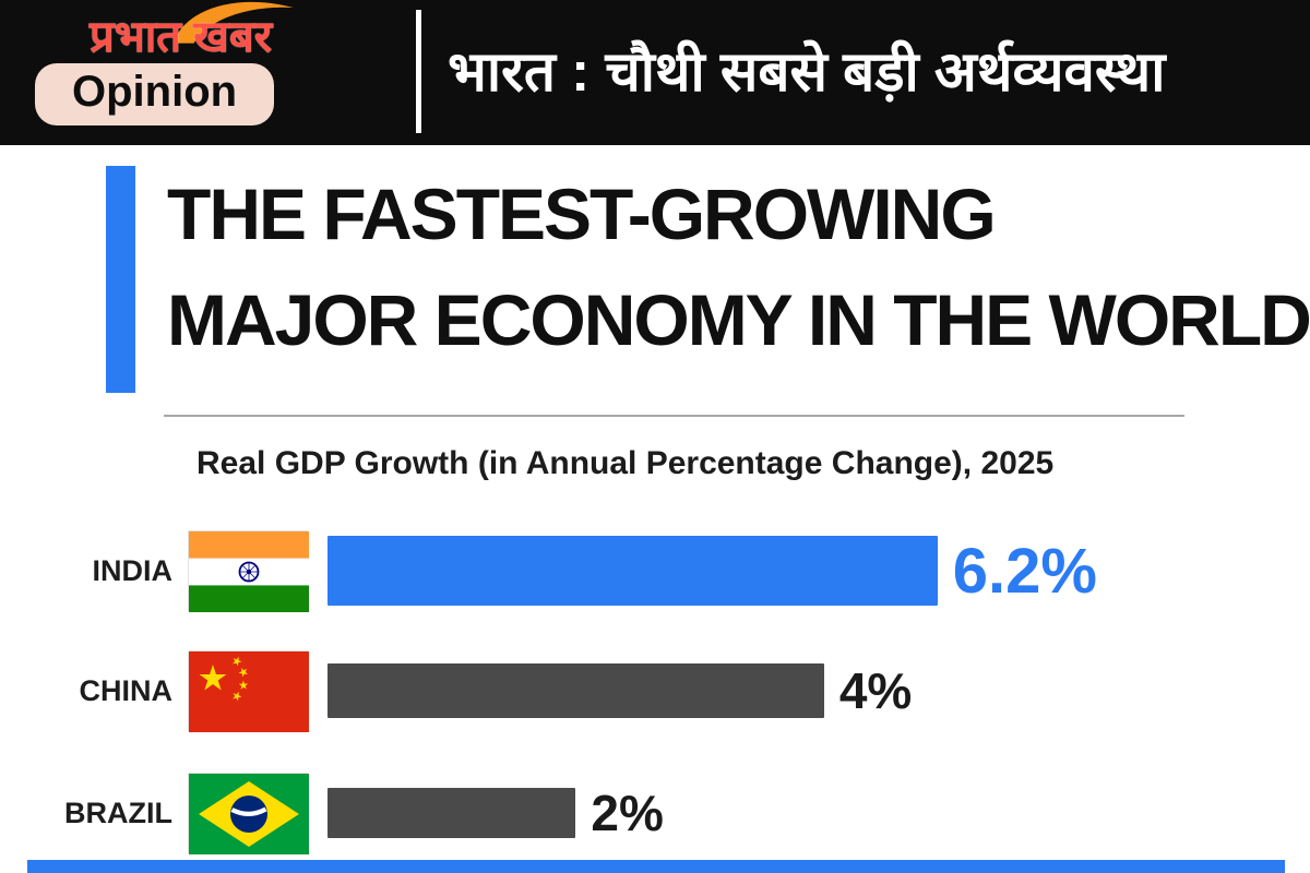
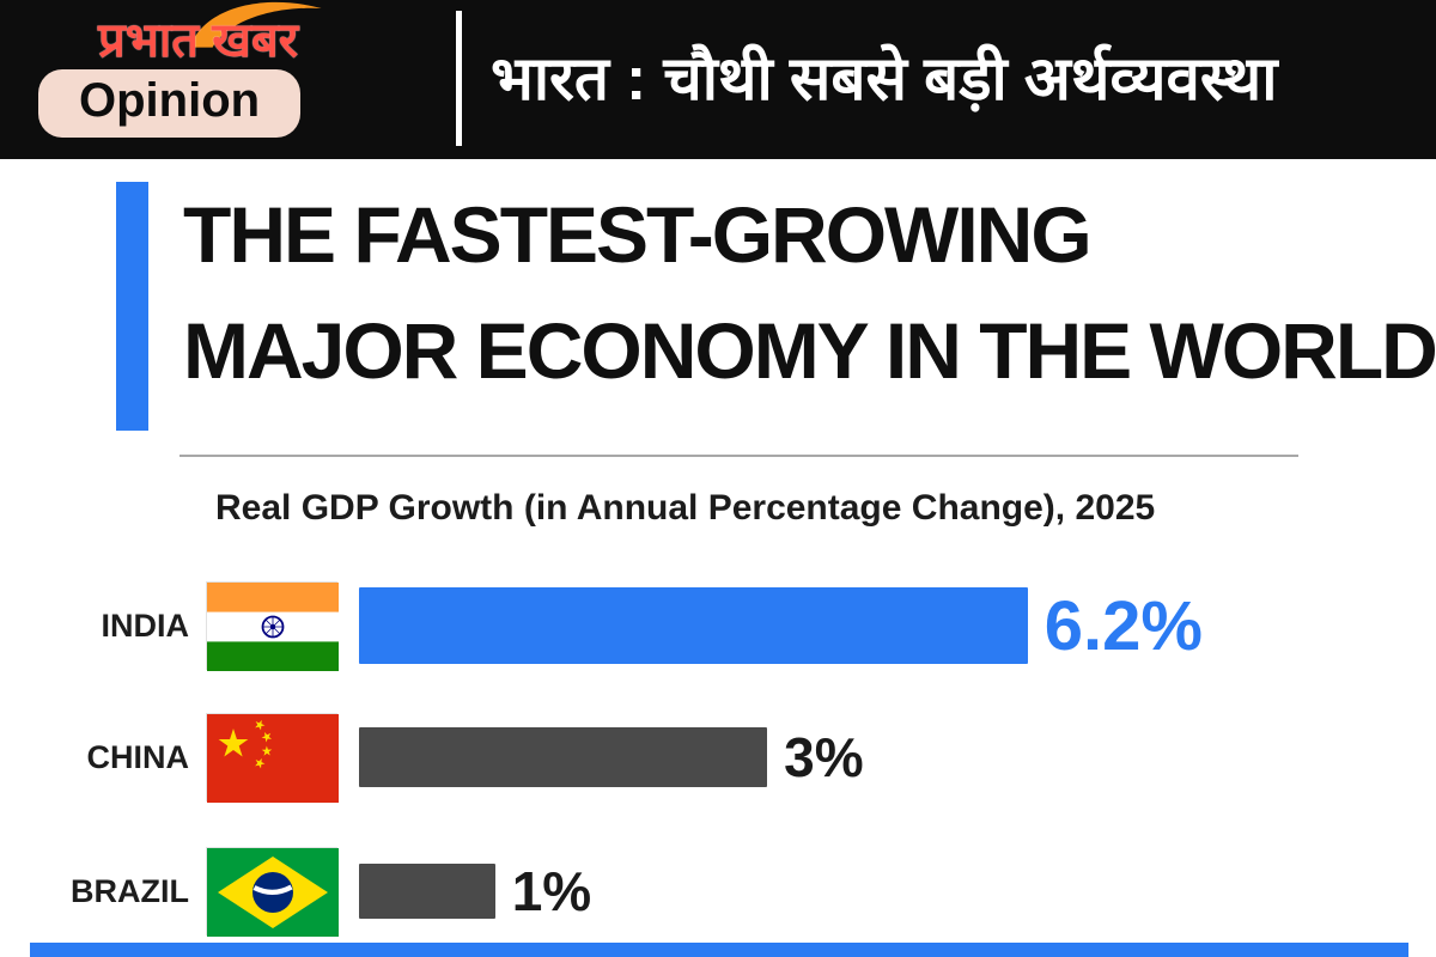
CHINA: 4% -> 3%
BRAZIL: 2% -> 1%
